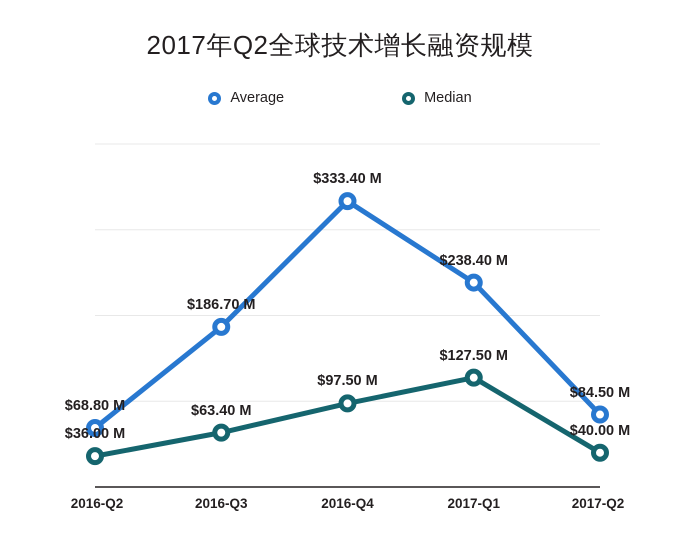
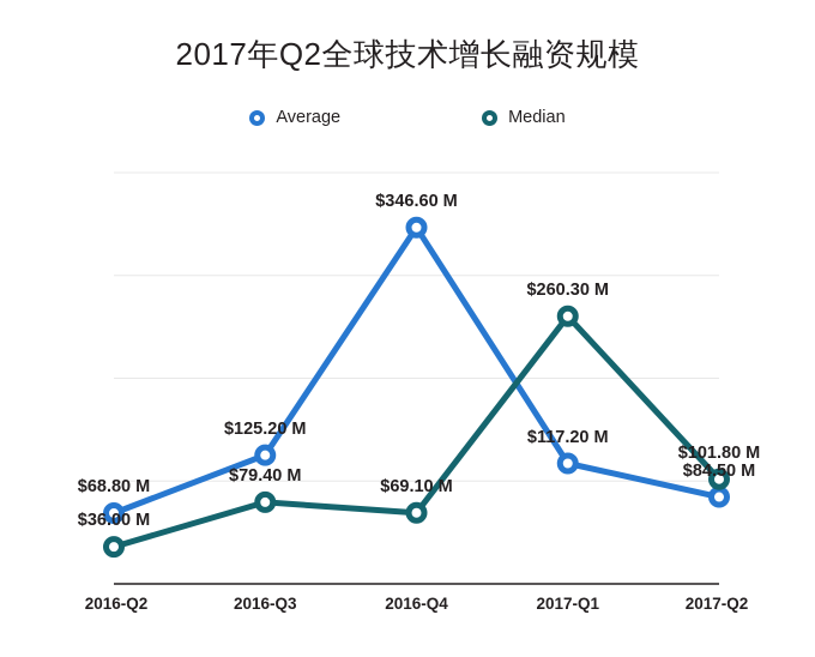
Average/2016-Q3: $186.70 -> $125.20
Median/2016-Q3: $63.40 -> $79.40
Average/2016-Q4: $333.40 -> $346.60
Median/2016-Q4: $97.50 -> $69.10
Average/2017-Q1: $238.40 -> $117.20
Median/2017-Q1: $127.50 -> $260.30
Median/2017-Q2: $40.00 -> $101.80
